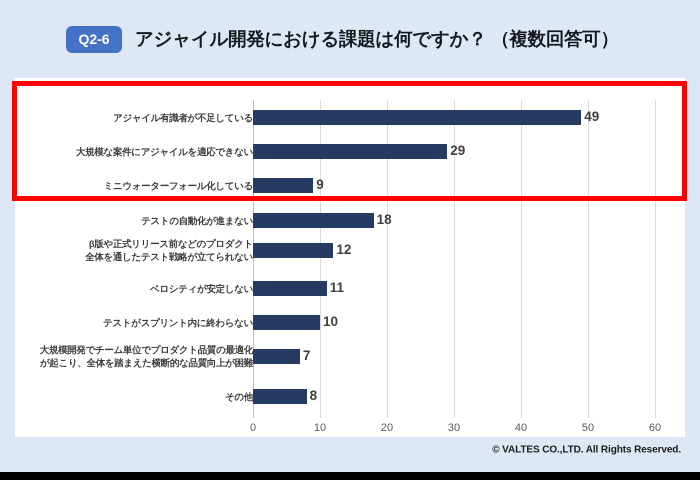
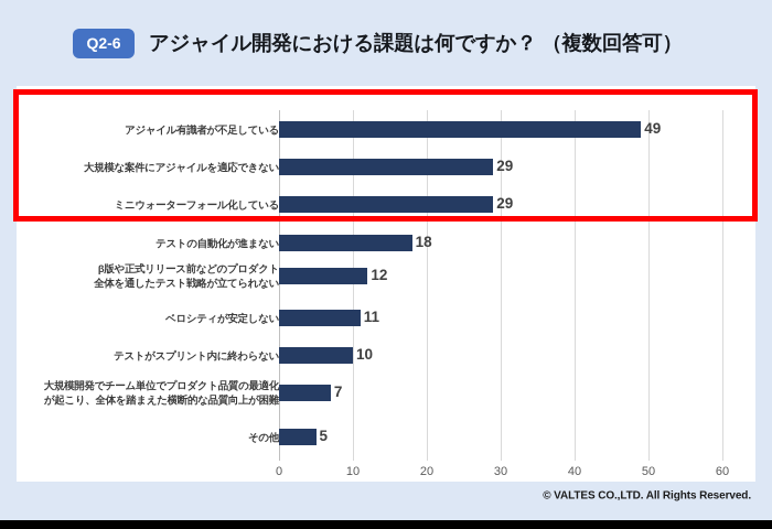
ミニウォーターフォール化している: 9 -> 29
その他: 8 -> 5
